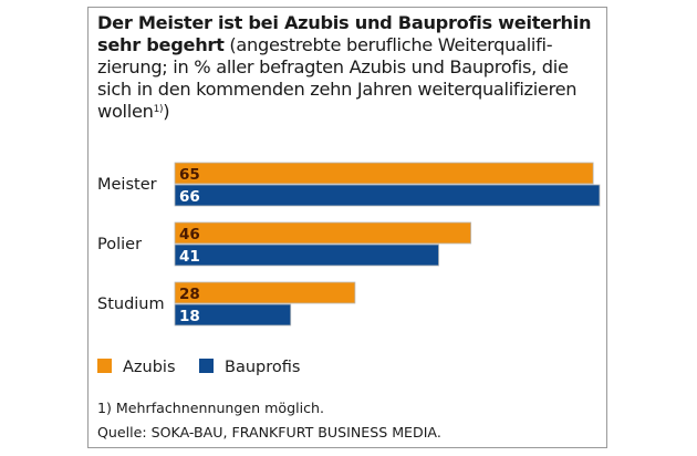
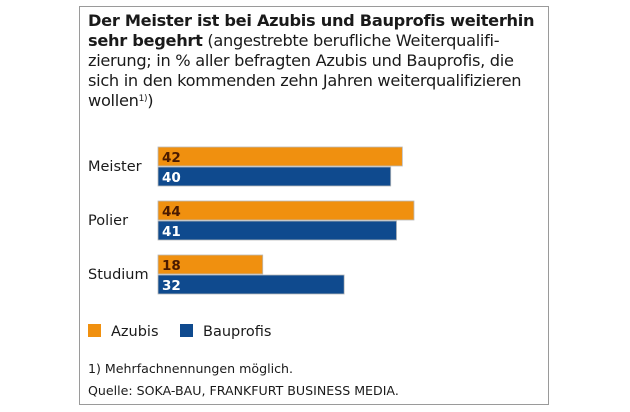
Azubis/Meister: 65 -> 42
Bauprofis/Meister: 66 -> 40
Azubis/Polier: 46 -> 44
Azubis/Studium: 28 -> 18
Bauprofis/Studium: 18 -> 32
